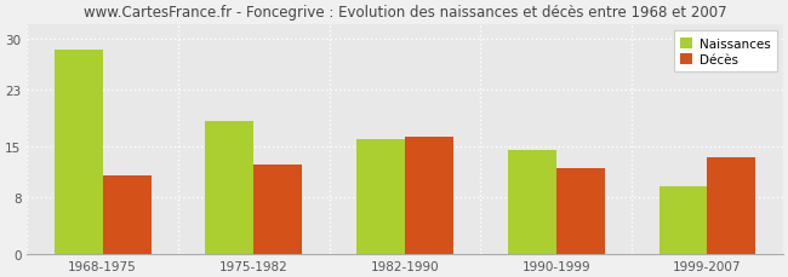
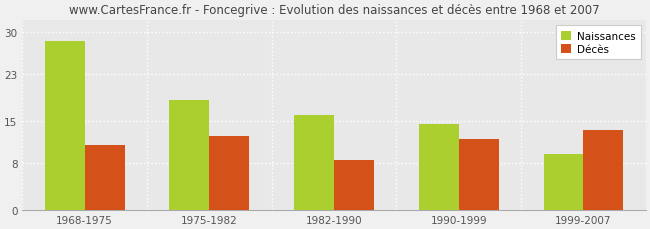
Décès/1982-1990: 16.4 -> 8.5
